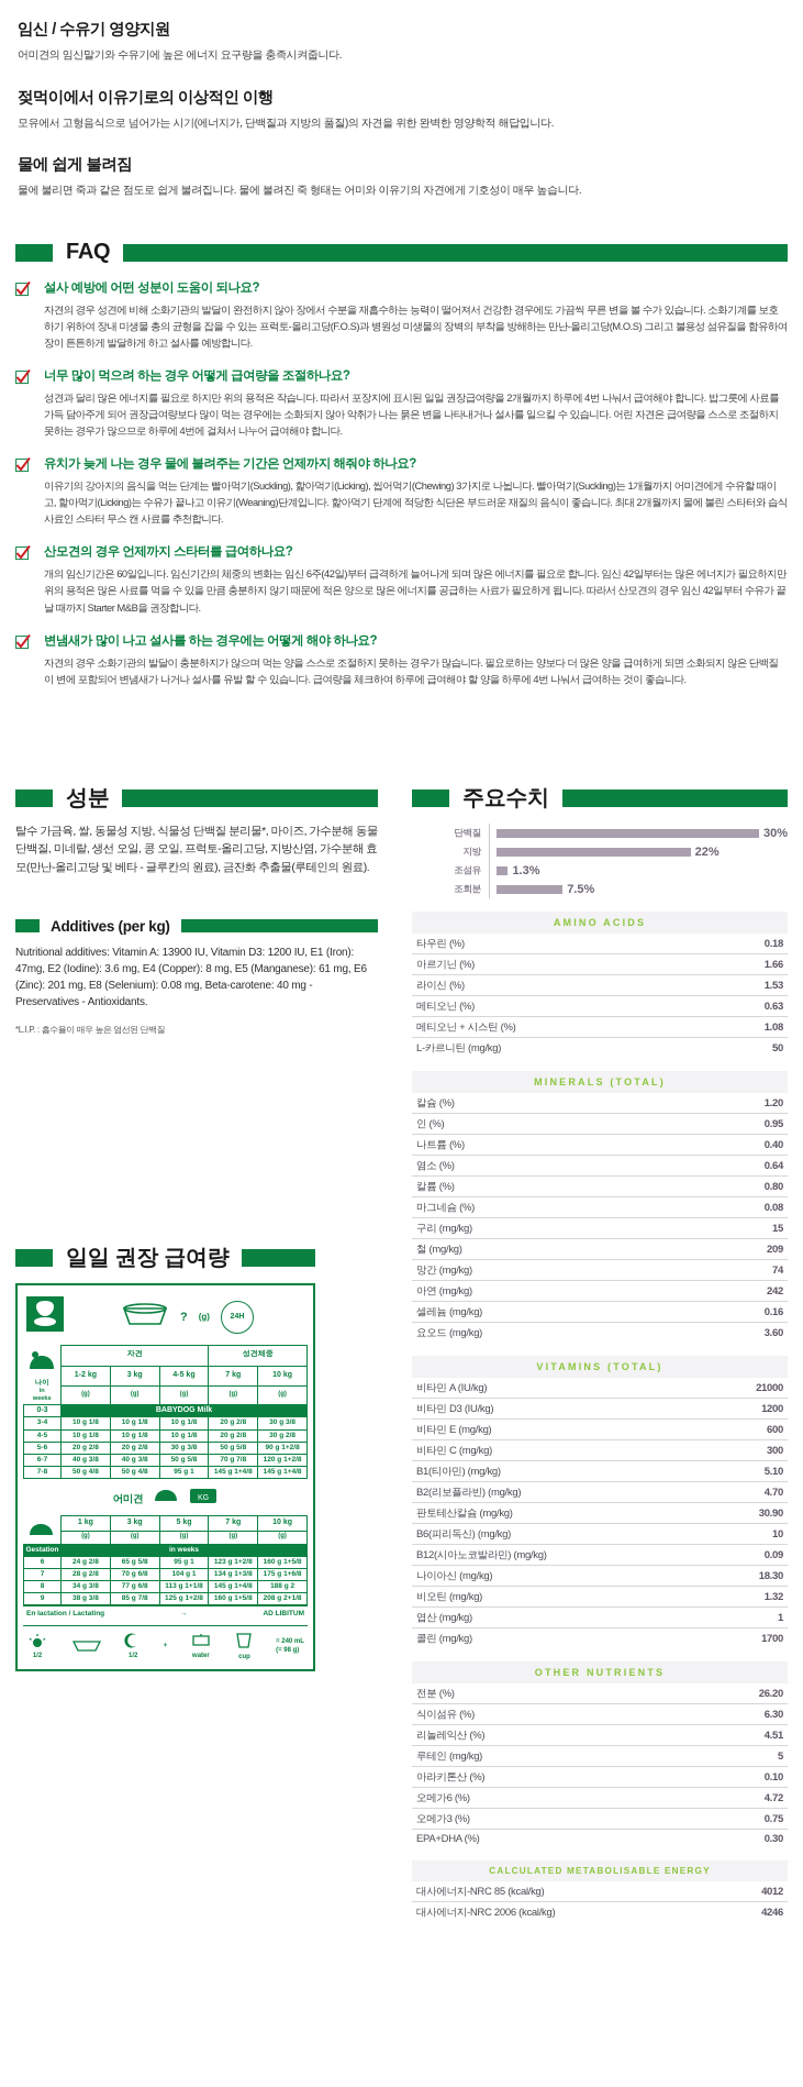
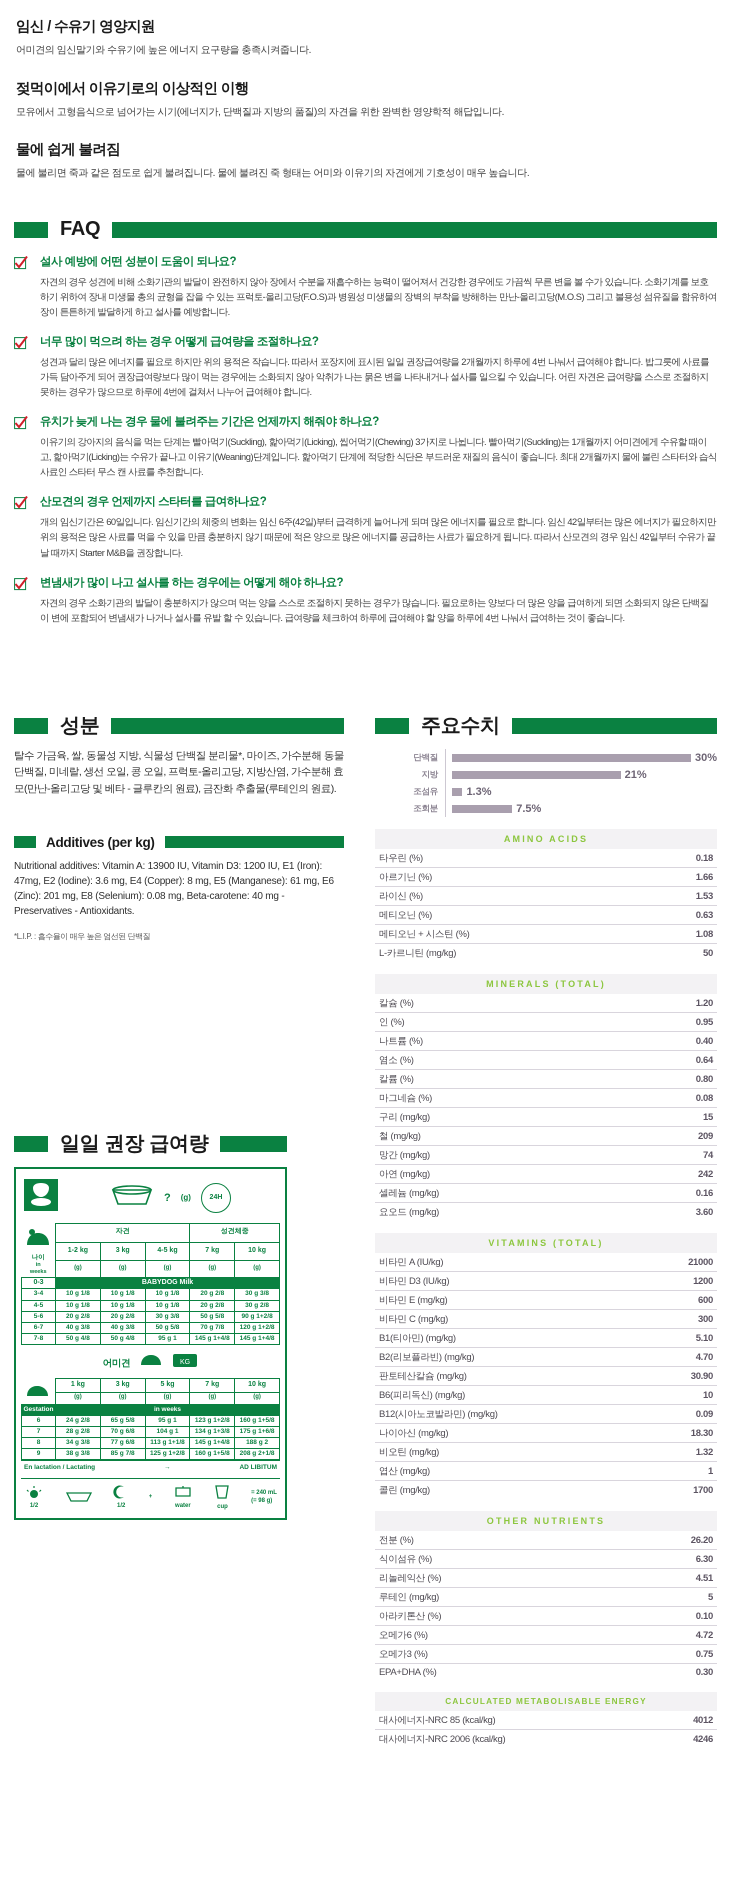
지방: 22% -> 21%
